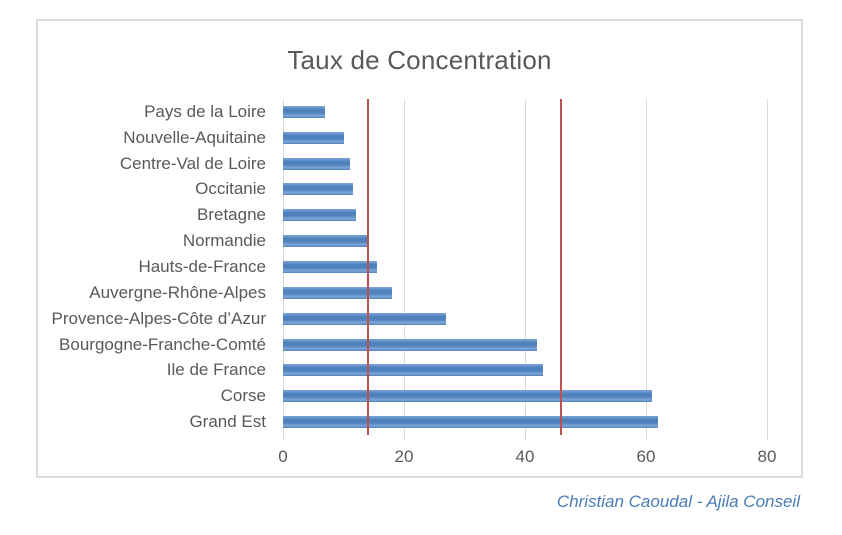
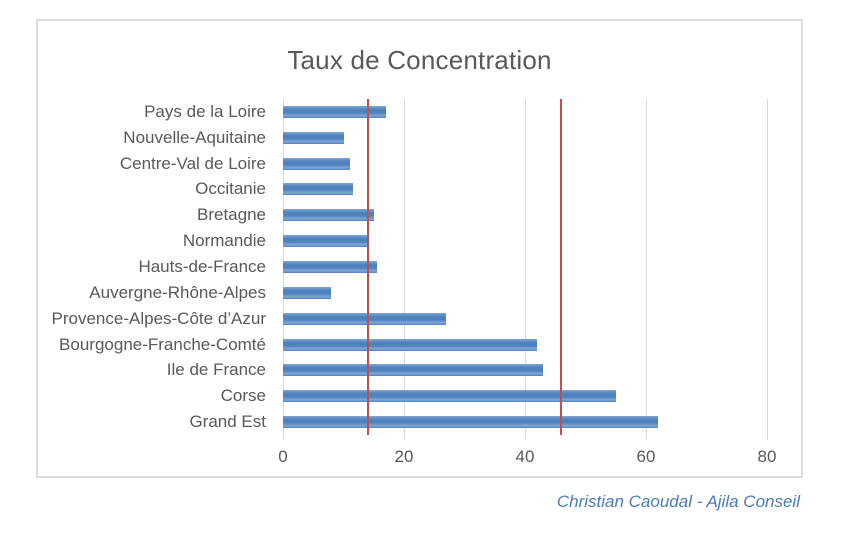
Pays de la Loire: 7 -> 17
Bretagne: 12 -> 15
Auvergne-Rhône-Alpes: 18 -> 8
Corse: 61 -> 55
